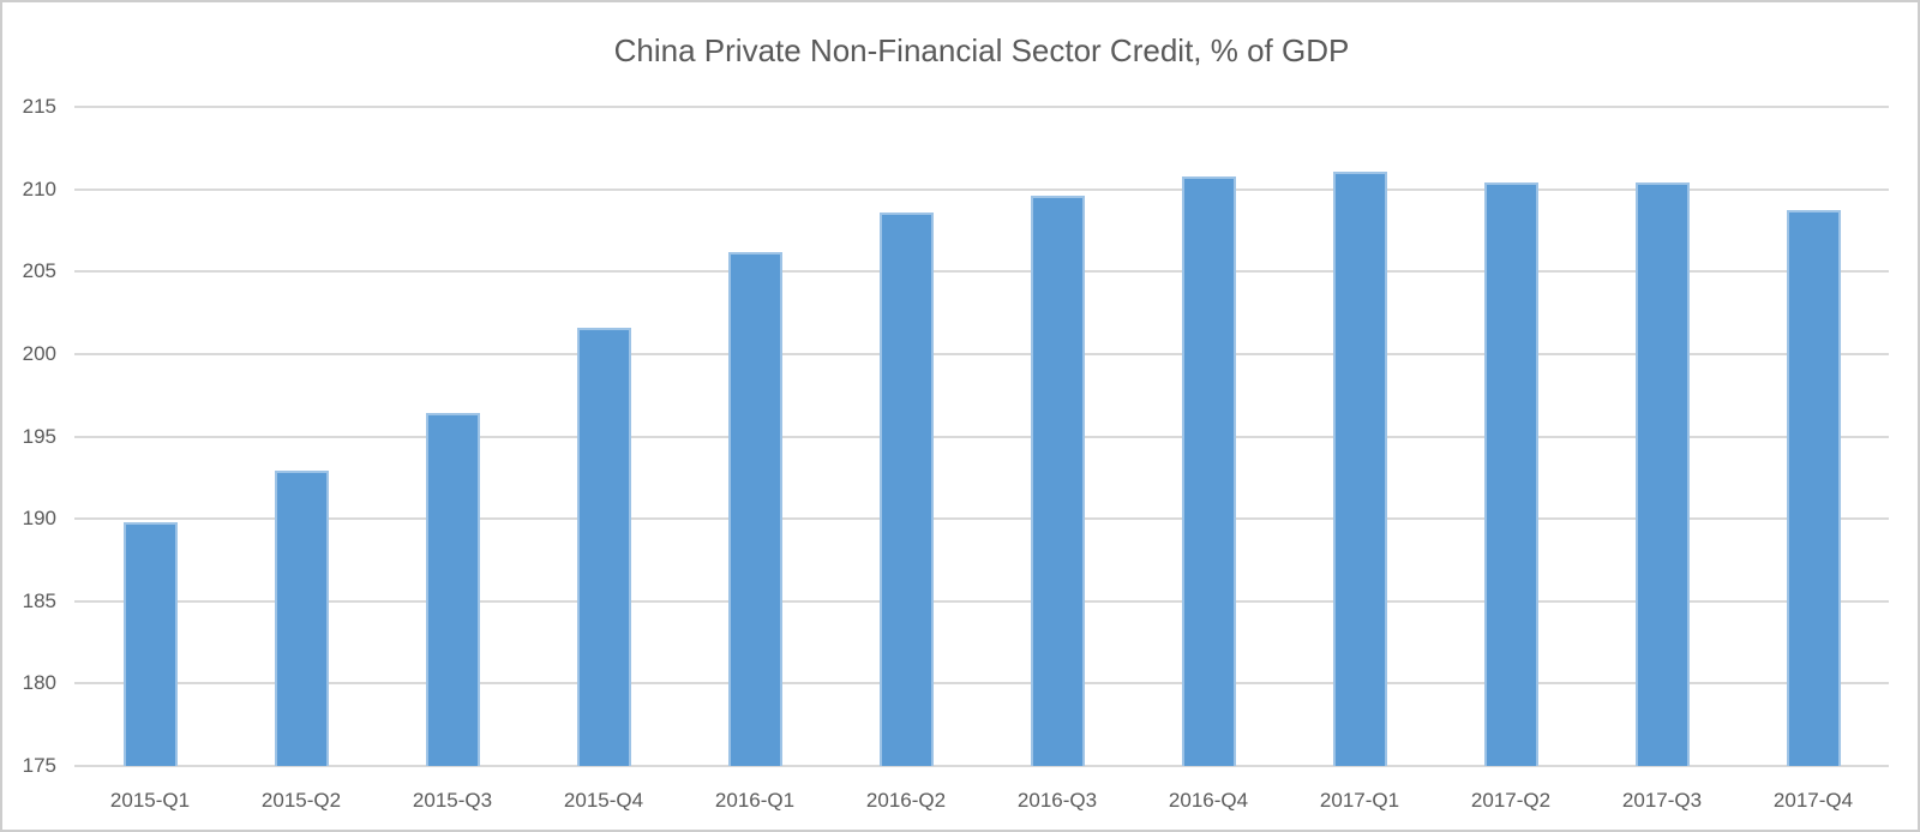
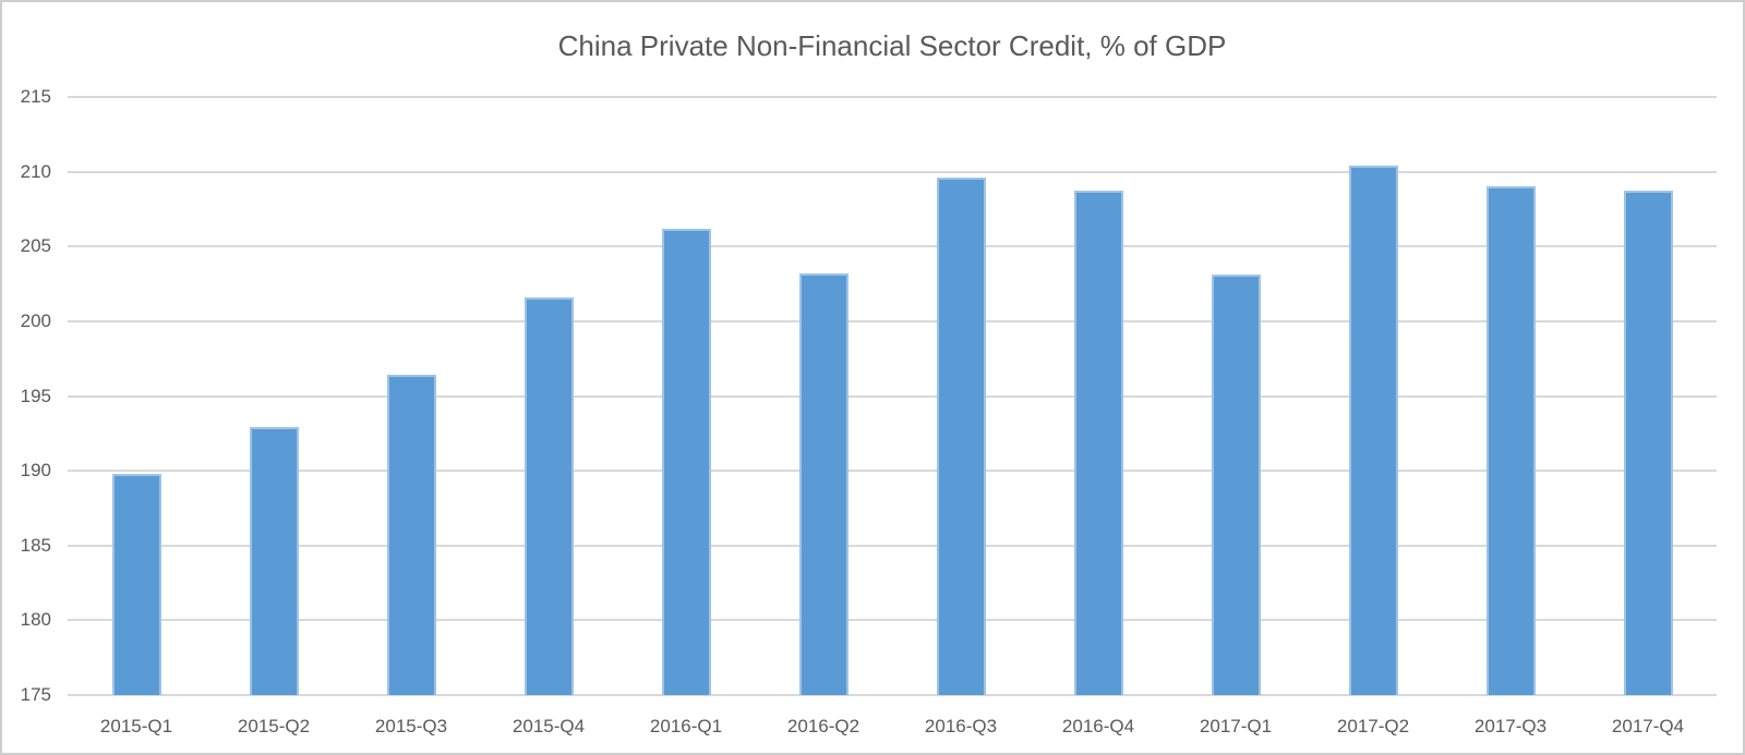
2016-Q2: 208.6 -> 203.2
2016-Q4: 210.8 -> 208.7
2017-Q1: 211.1 -> 203.1
2017-Q3: 210.4 -> 209.0
